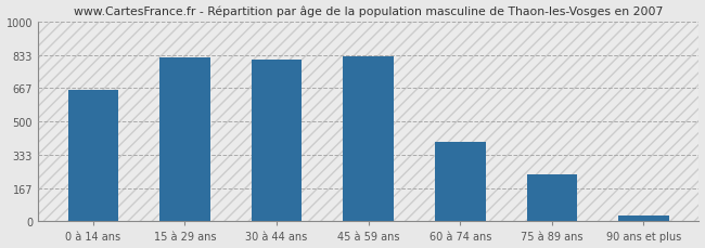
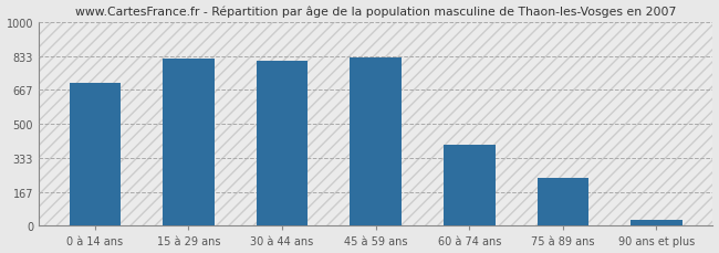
0 à 14 ans: 660 -> 700
